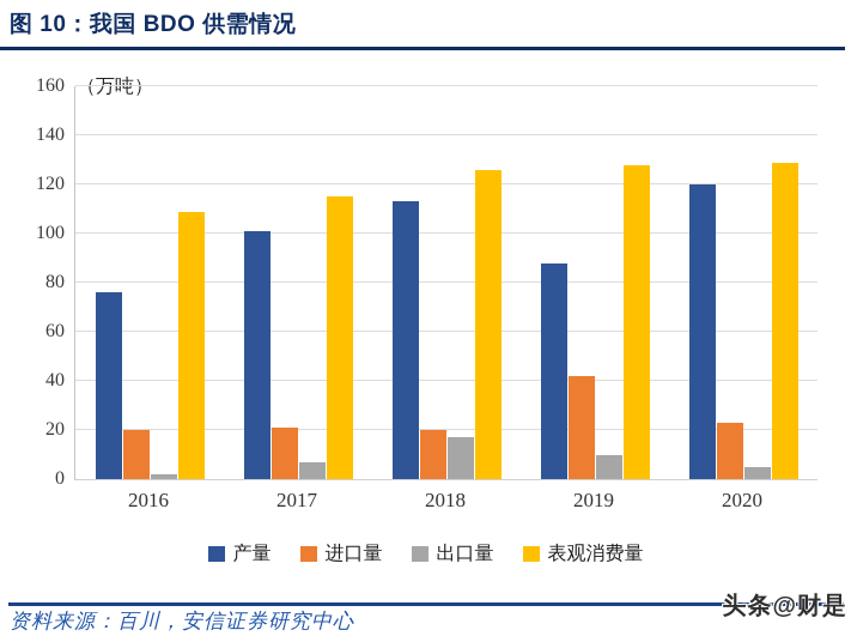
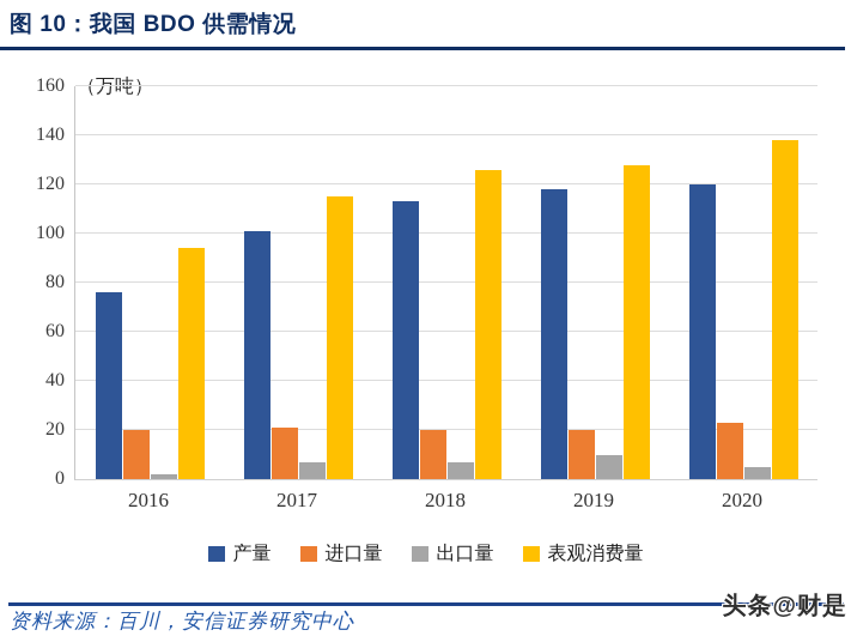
表观消费量/2016: 109 -> 94
出口量/2018: 17 -> 7
产量/2019: 88 -> 118
进口量/2019: 42 -> 20
表观消费量/2020: 129 -> 138
